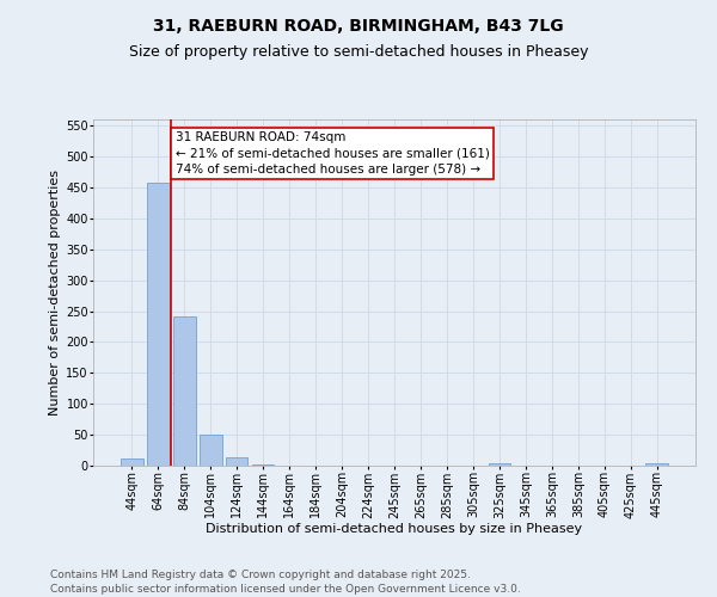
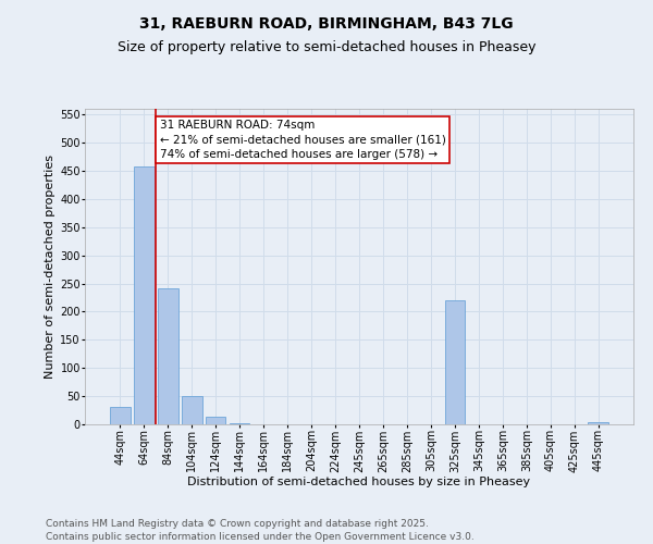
44sqm: 12 -> 30
325sqm: 4 -> 220
